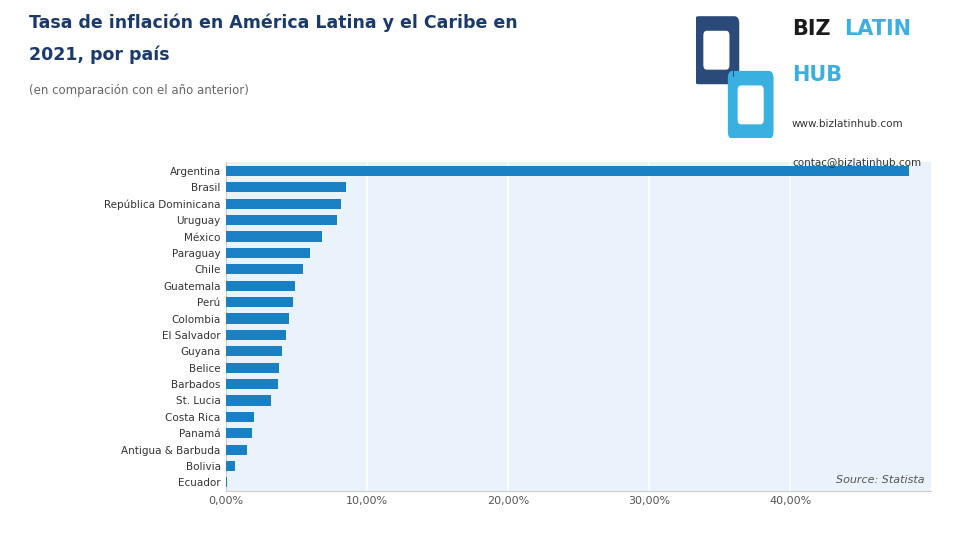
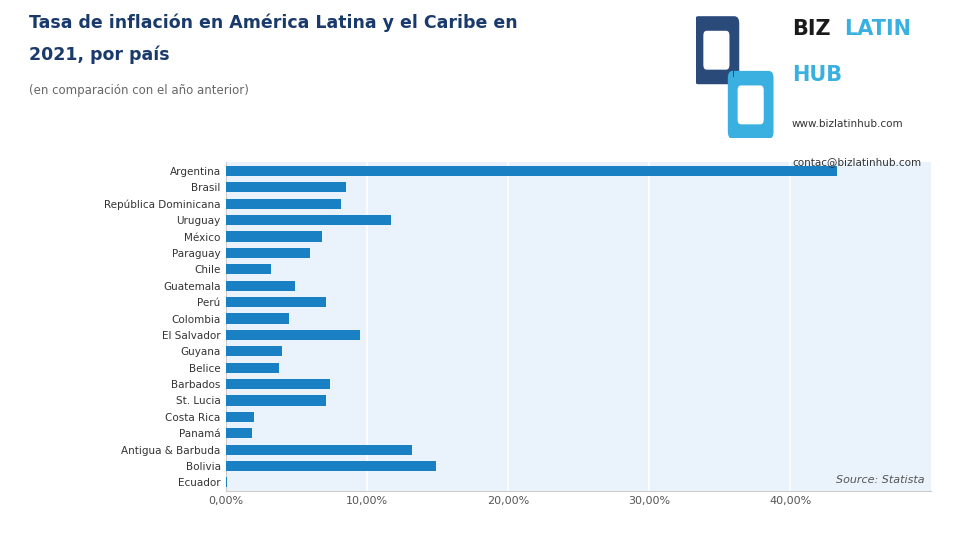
Argentina: 48,4% -> 43,3%
Uruguay: 7,9% -> 11,7%
Chile: 5,5% -> 3,2%
Perú: 4,8% -> 7,1%
El Salvador: 4,3% -> 9,5%
Barbados: 3,7% -> 7,4%
St. Lucia: 3,2% -> 7,1%
Antigua & Barbuda: 1,5% -> 13,2%
Bolivia: 0,7% -> 14,9%
